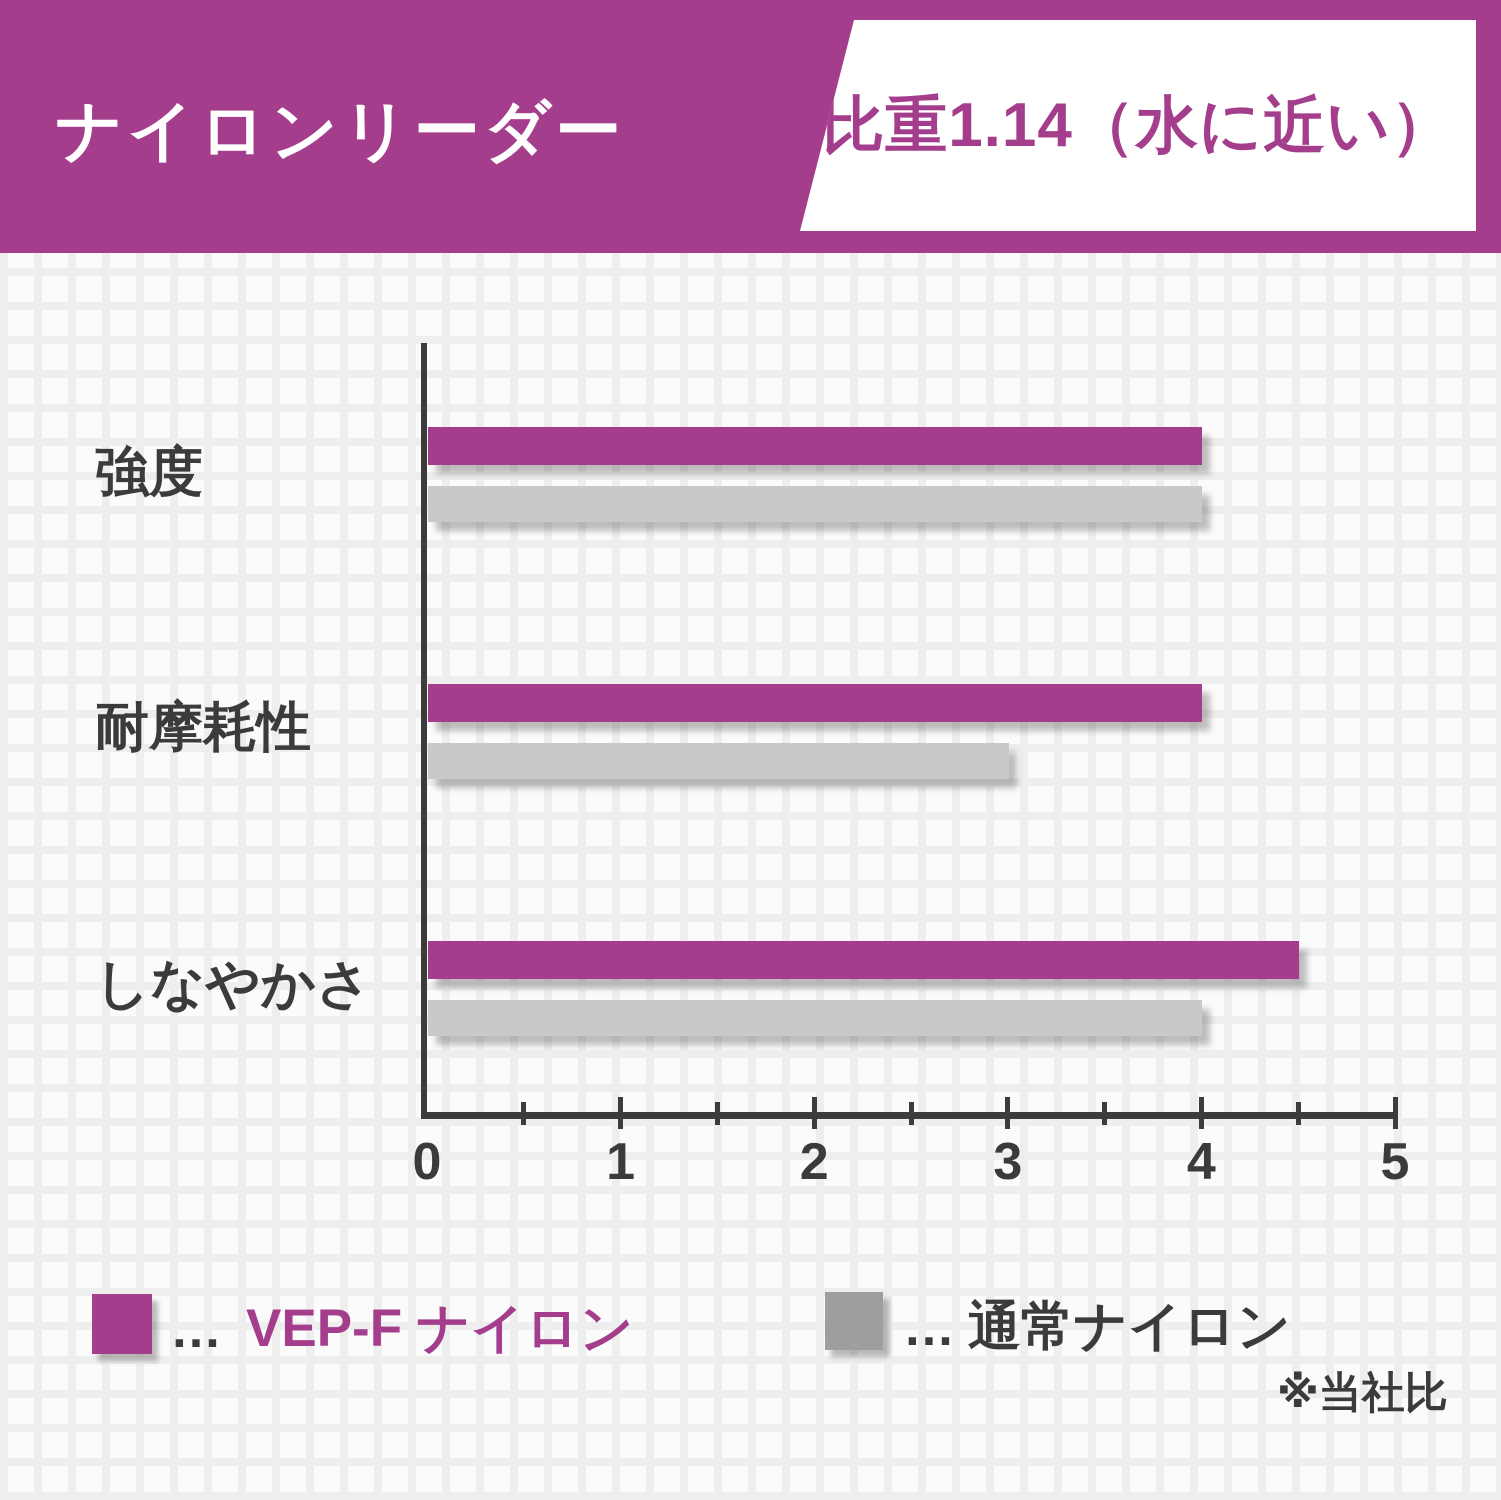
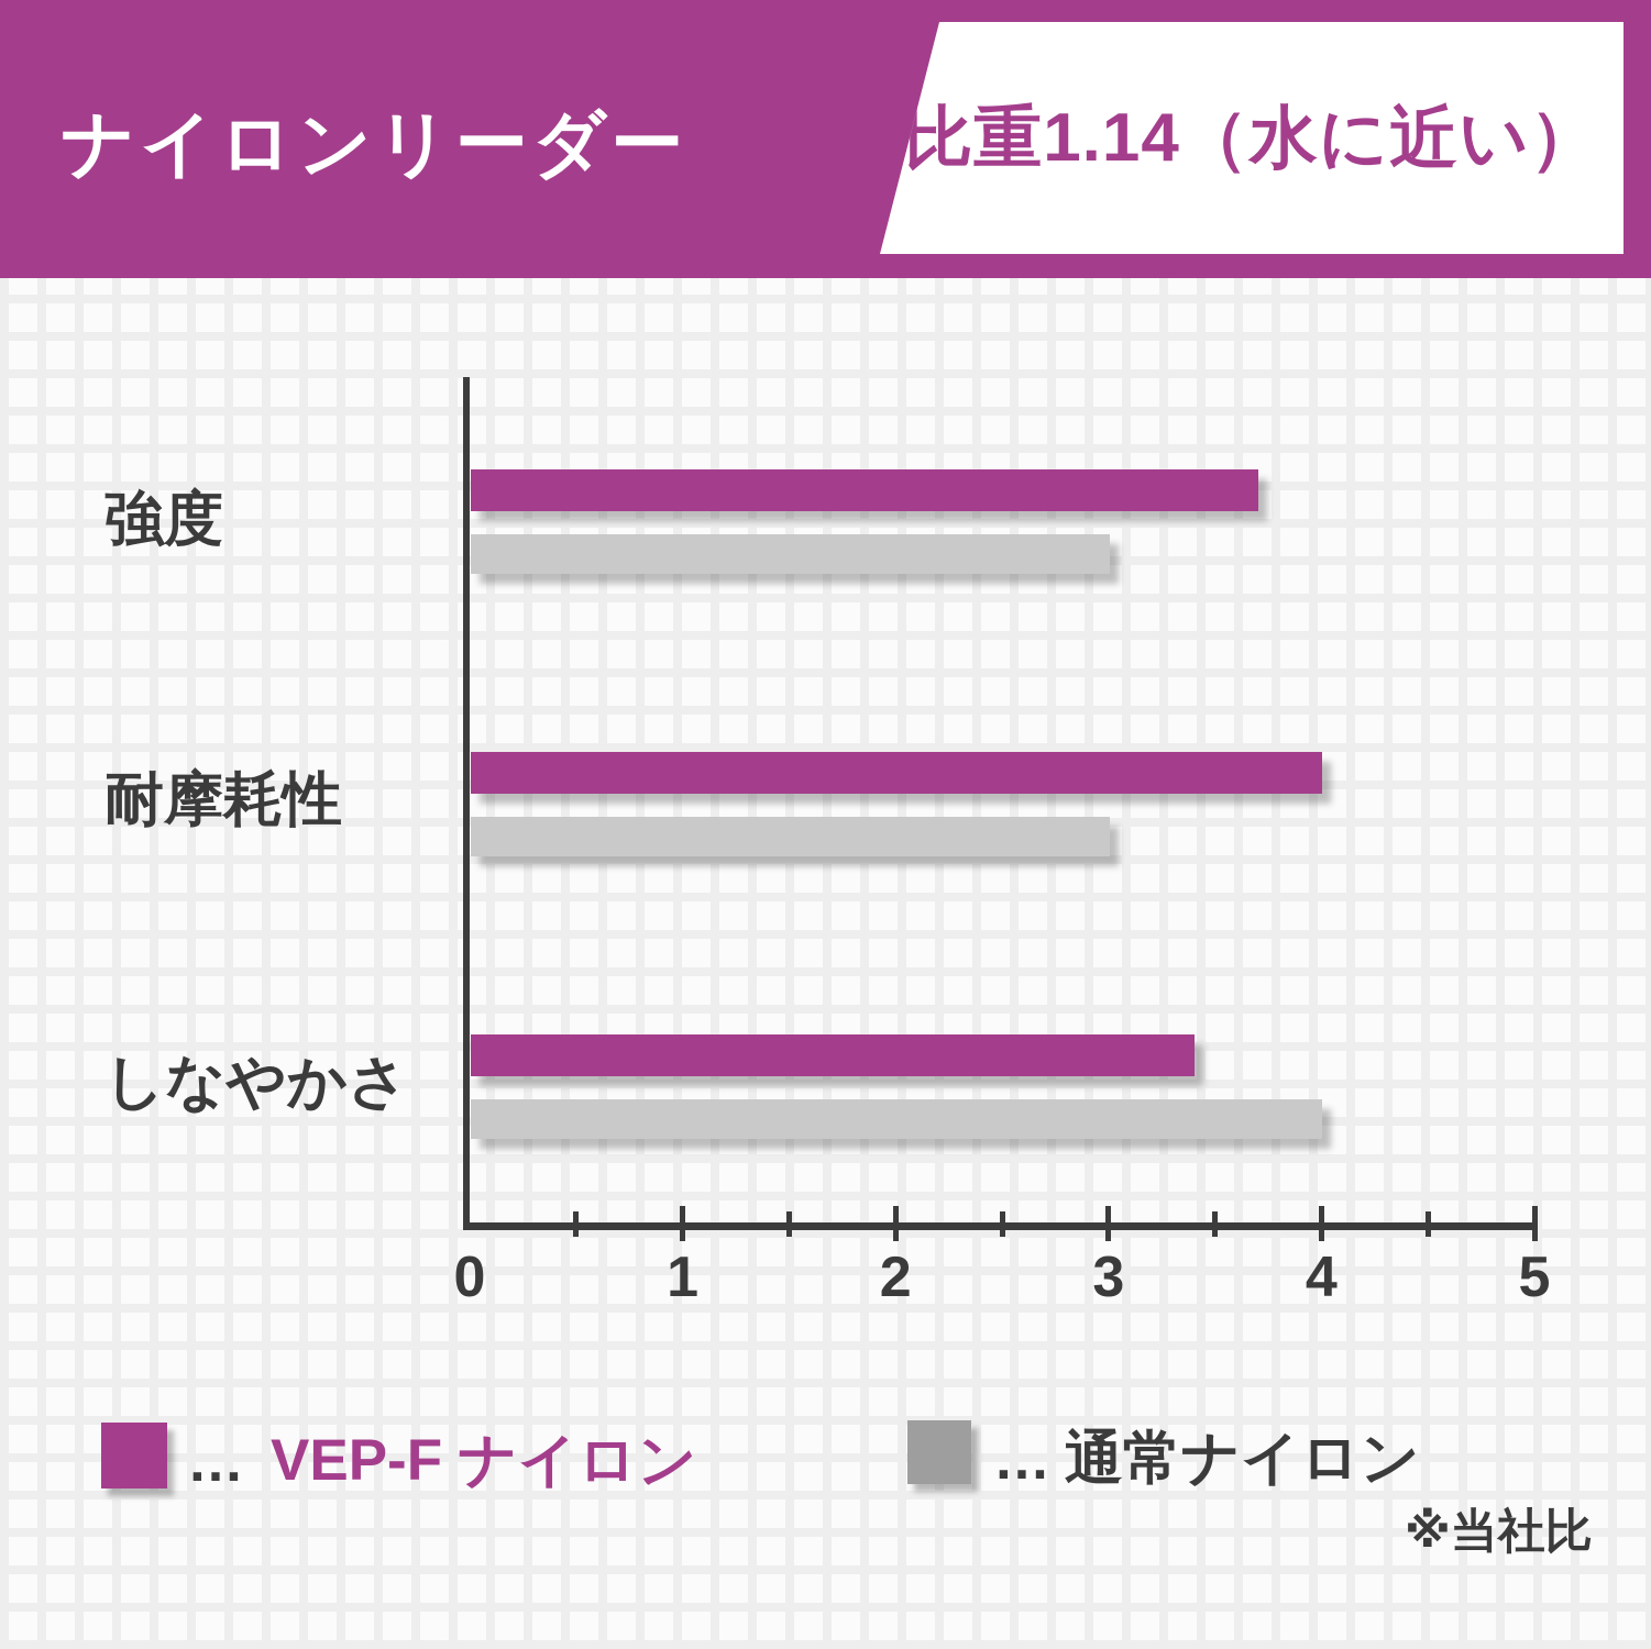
VEP-F ナイロン/強度: 4.0 -> 3.7
通常ナイロン/強度: 4 -> 3
VEP-F ナイロン/しなやかさ: 4.5 -> 3.4
